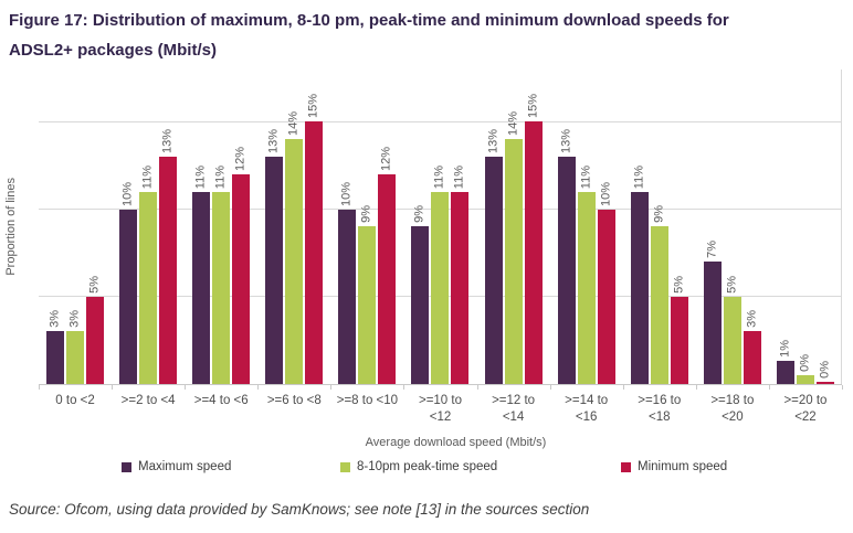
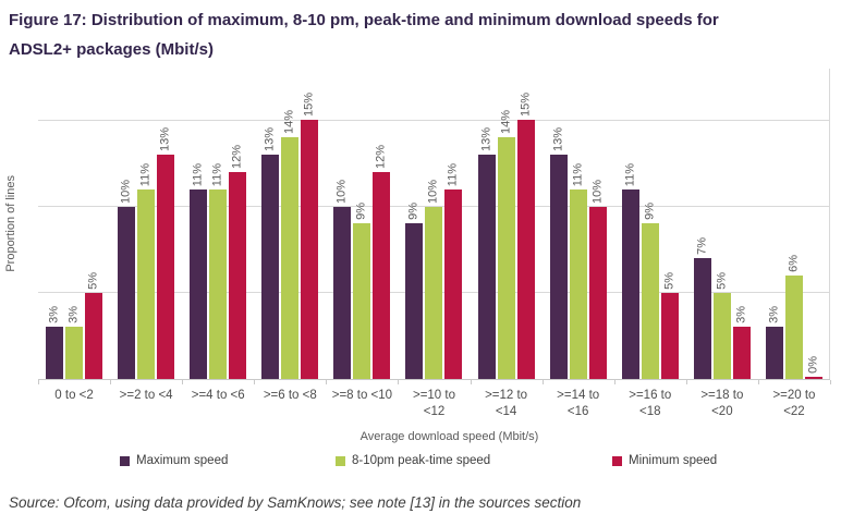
8-10pm peak-time speed/>=10 to <12: 11% -> 10%
Maximum speed/>=20 to <22: 1% -> 3%
8-10pm peak-time speed/>=20 to <22: 0% -> 6%
